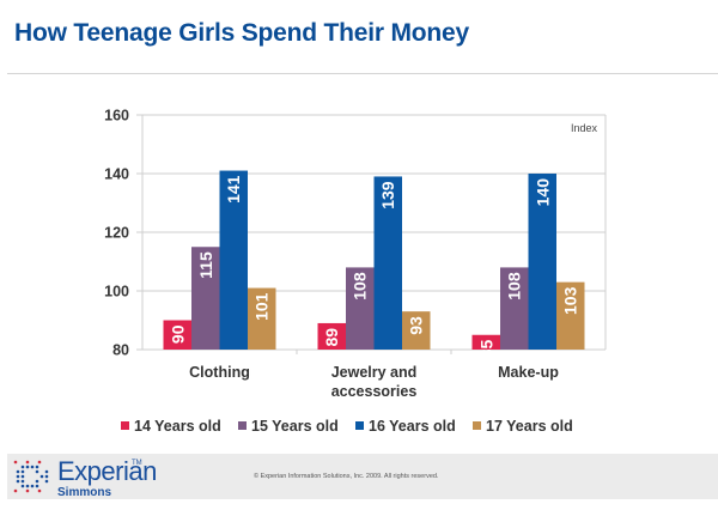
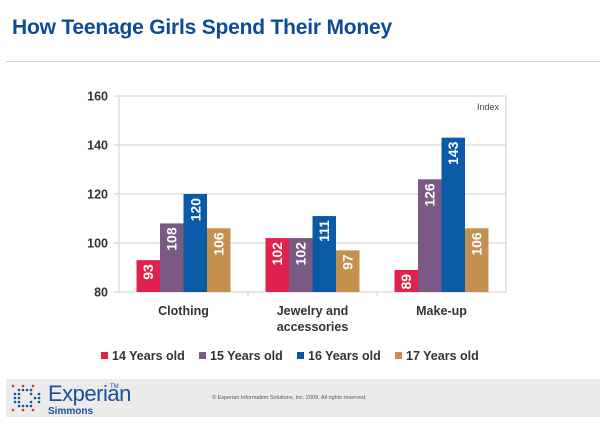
14 Years old/Clothing: 90 -> 93
15 Years old/Clothing: 115 -> 108
16 Years old/Clothing: 141 -> 120
17 Years old/Clothing: 101 -> 106
14 Years old/Jewelry and accessories: 89 -> 102
15 Years old/Jewelry and accessories: 108 -> 102
16 Years old/Jewelry and accessories: 139 -> 111
17 Years old/Jewelry and accessories: 93 -> 97
14 Years old/Make-up: 85 -> 89
15 Years old/Make-up: 108 -> 126
16 Years old/Make-up: 140 -> 143
17 Years old/Make-up: 103 -> 106
